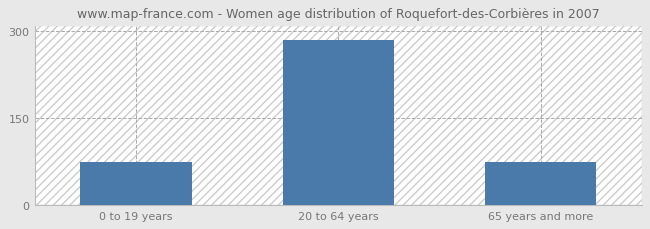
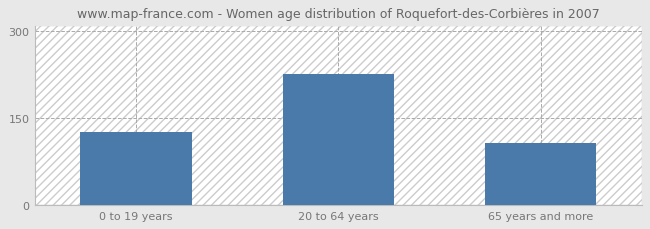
0 to 19 years: 75 -> 126
20 to 64 years: 285 -> 226
65 years and more: 75 -> 108
